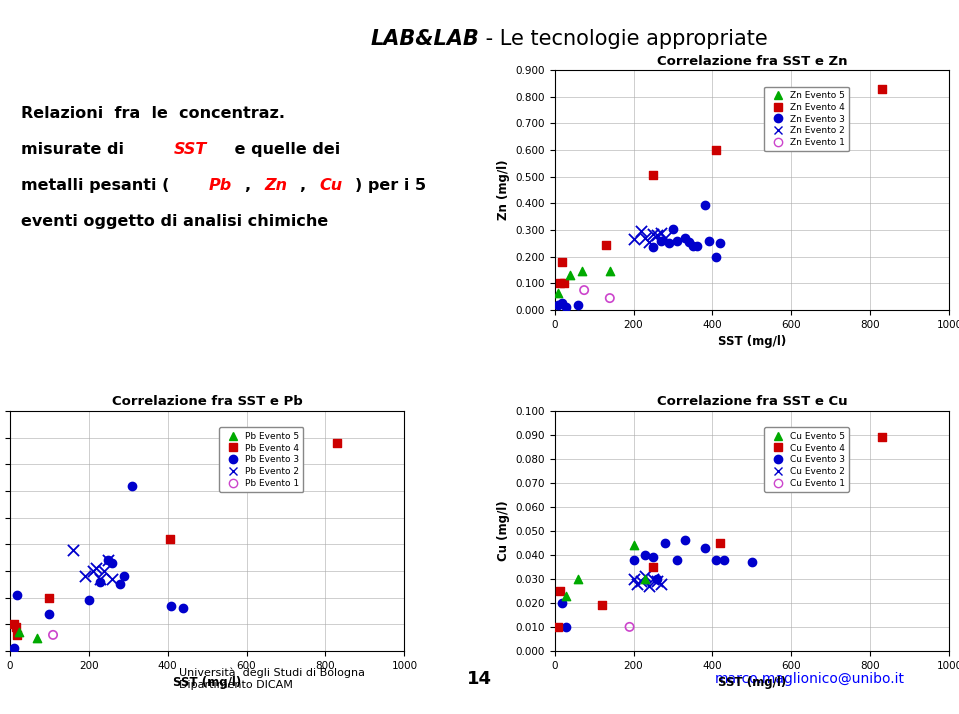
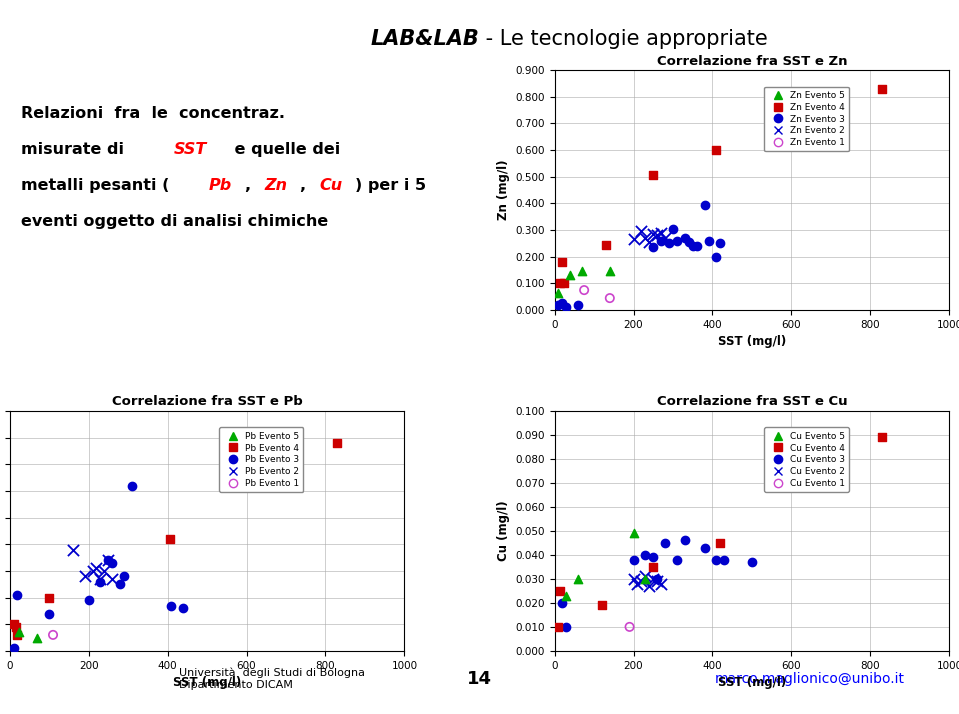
Correlazione fra SST e Cu/Cu Evento 5/200: 0.044 -> 0.049
